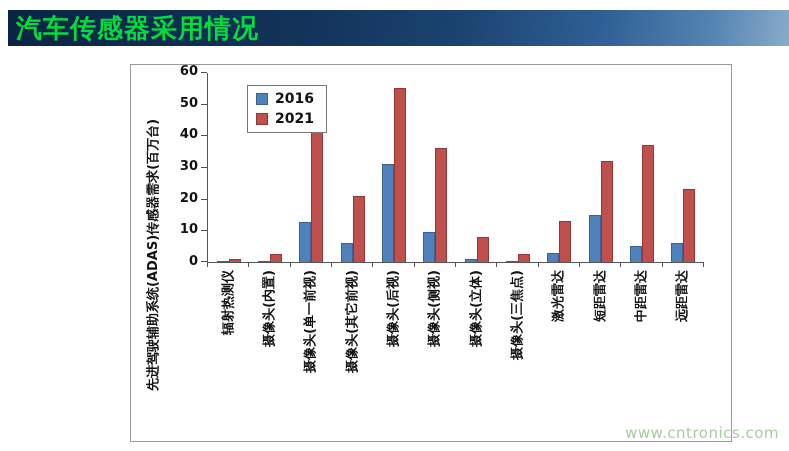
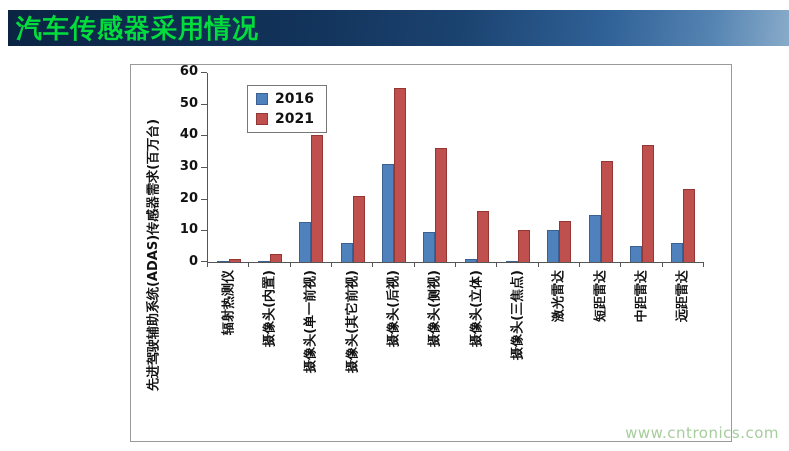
2021/摄像头(单一前视): 43 -> 40
2021/摄像头(立体): 8 -> 16
2021/摄像头(三焦点): 2 -> 10
2016/激光雷达: 3 -> 10
